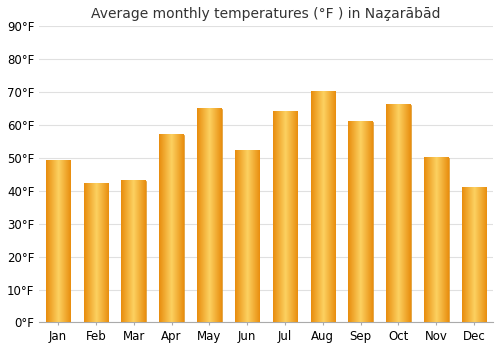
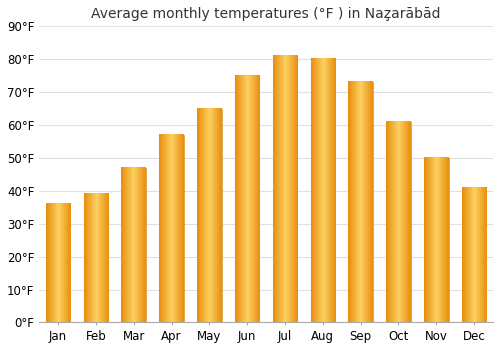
Jan: 49°F -> 36°F
Feb: 42°F -> 39°F
Mar: 43°F -> 47°F
Jun: 52°F -> 75°F
Jul: 64°F -> 81°F
Aug: 70°F -> 80°F
Sep: 61°F -> 73°F
Oct: 66°F -> 61°F
